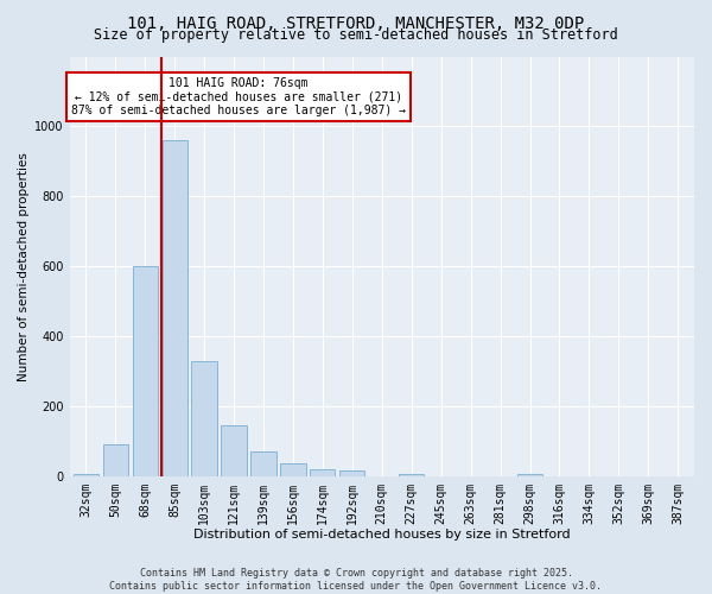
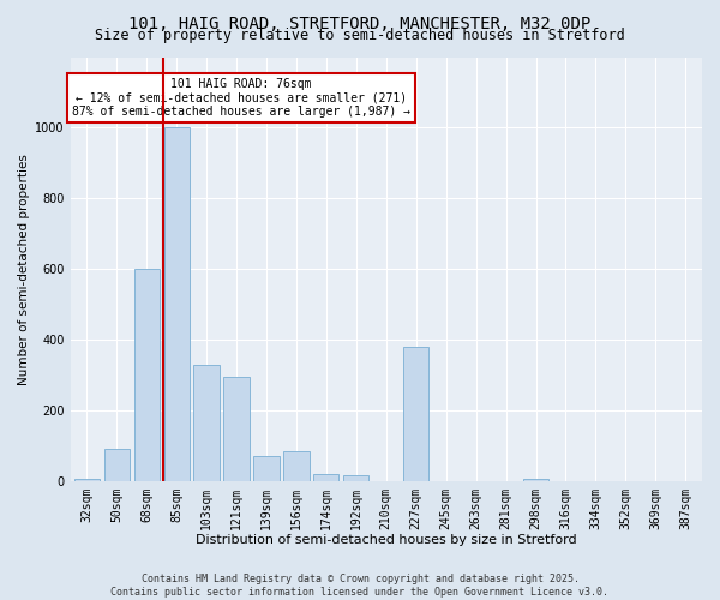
85sqm: 960 -> 1000
121sqm: 145 -> 295
156sqm: 35 -> 85
227sqm: 5 -> 380
